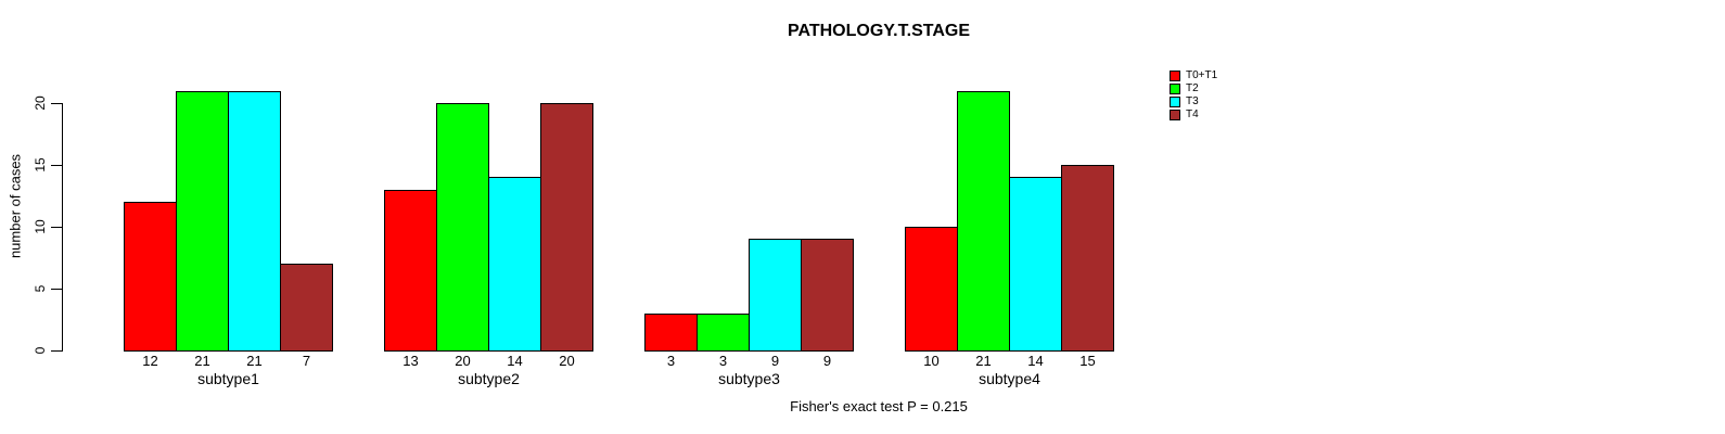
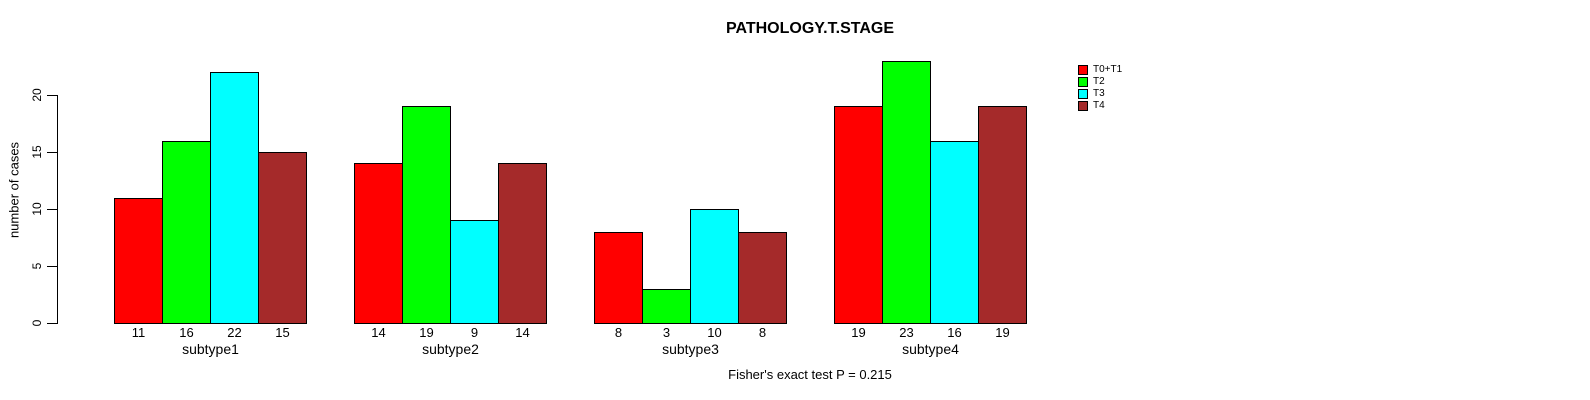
T0+T1/subtype1: 12 -> 11
T2/subtype1: 21 -> 16
T3/subtype1: 21 -> 22
T4/subtype1: 7 -> 15
T0+T1/subtype2: 13 -> 14
T2/subtype2: 20 -> 19
T3/subtype2: 14 -> 9
T4/subtype2: 20 -> 14
T0+T1/subtype3: 3 -> 8
T3/subtype3: 9 -> 10
T4/subtype3: 9 -> 8
T0+T1/subtype4: 10 -> 19
T2/subtype4: 21 -> 23
T3/subtype4: 14 -> 16
T4/subtype4: 15 -> 19
